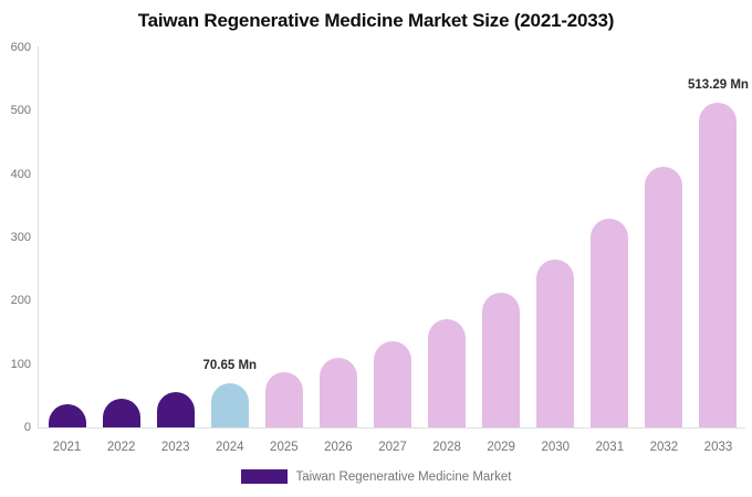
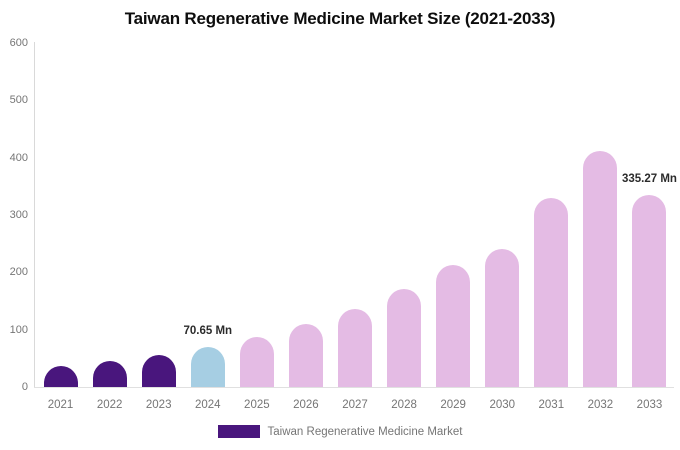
2030: 260 -> 240
2033: 513.29 -> 335.27
